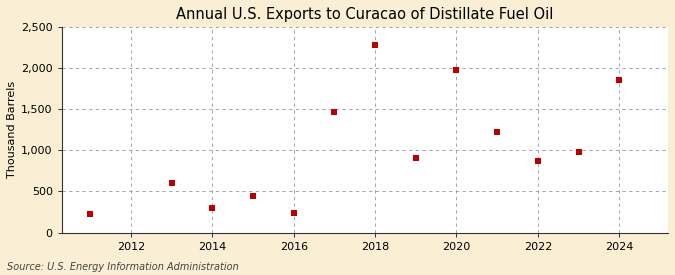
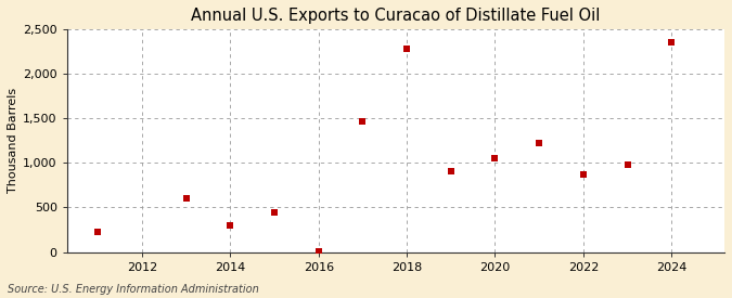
2016: 240 -> 0
2020: 1,980 -> 1,060
2024: 1,860 -> 2,360
